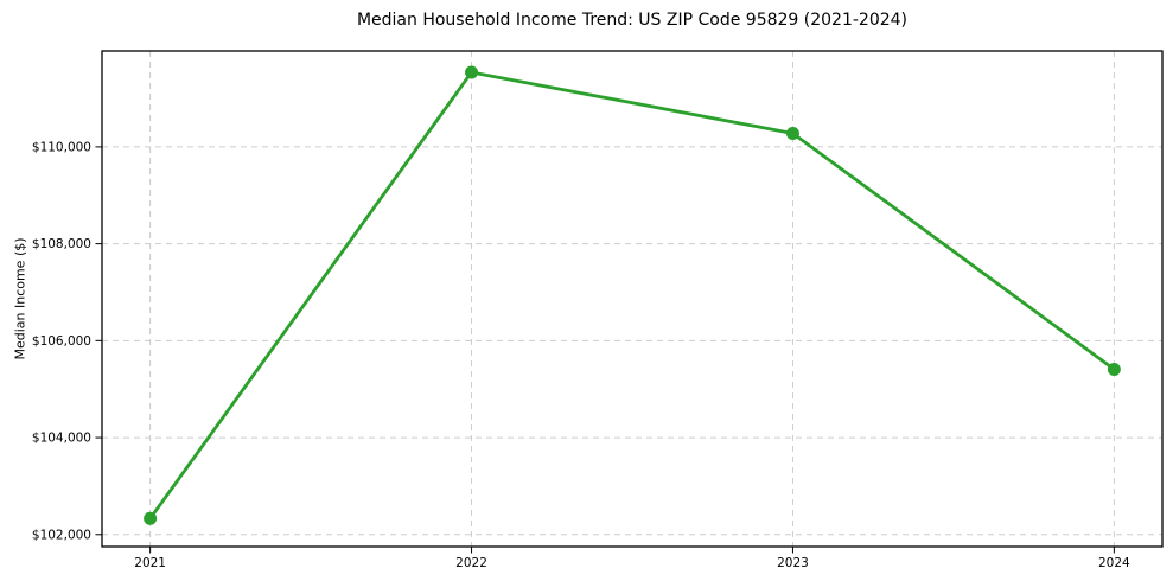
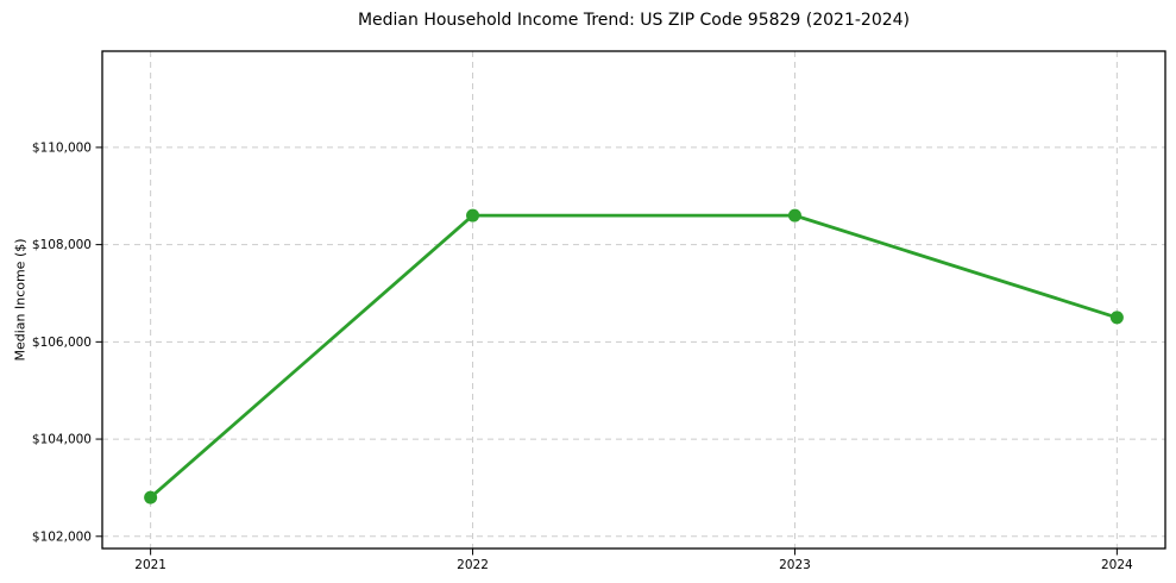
2021: $102300 -> $102800
2022: $111500 -> $108600
2023: $110300 -> $108600
2024: $105400 -> $106500
